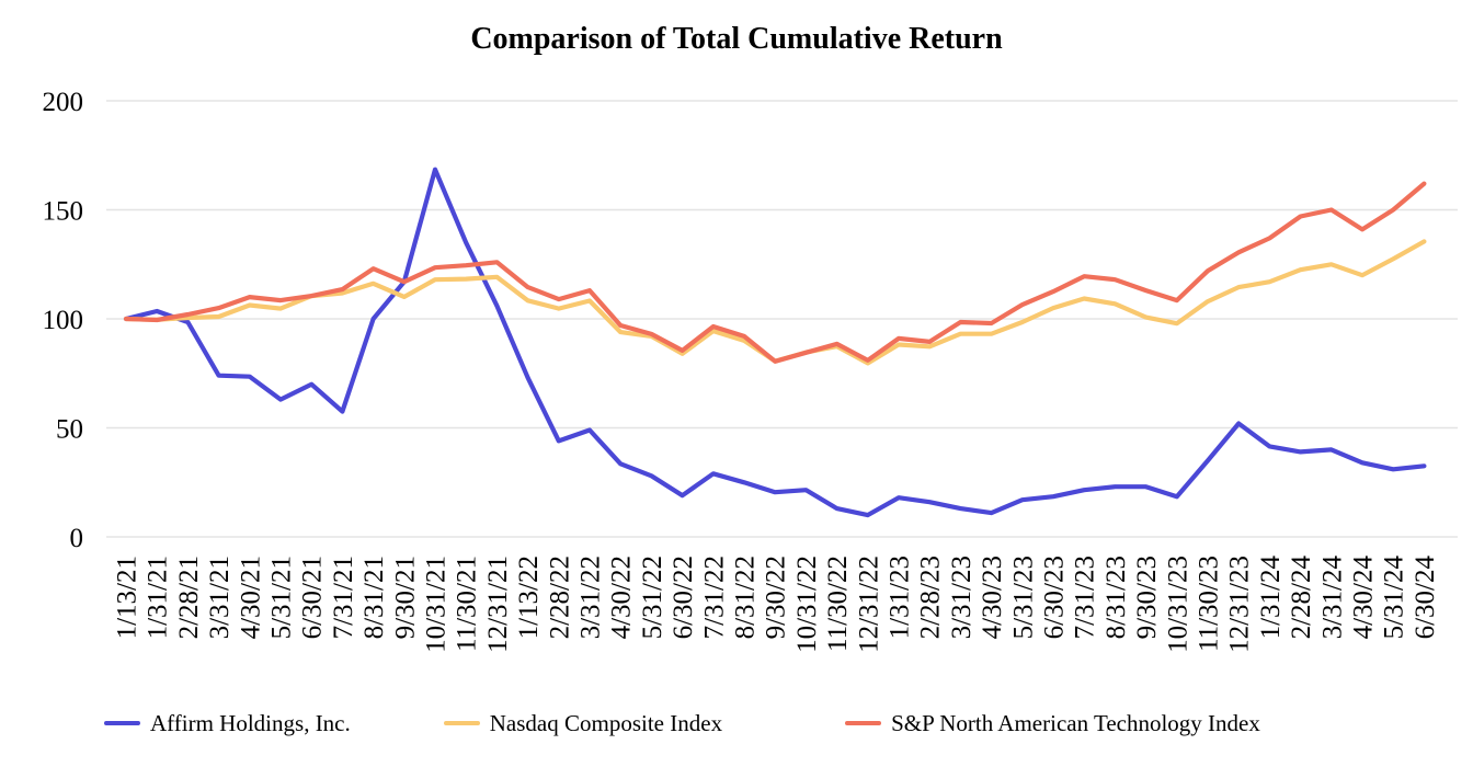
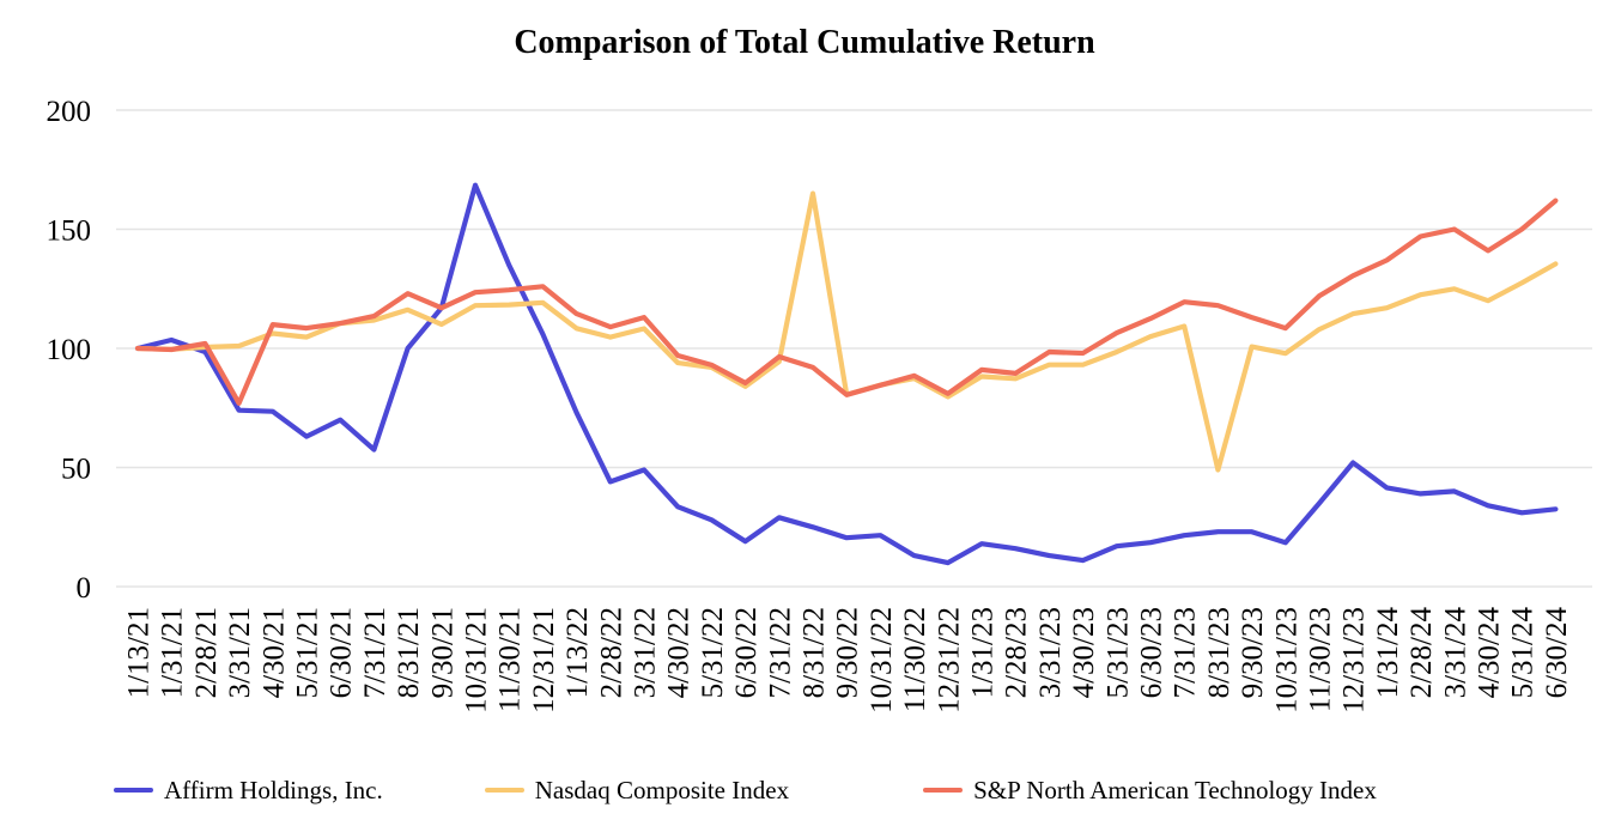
S&P North American Technology Index/3/31/21: 105 -> 77
Nasdaq Composite Index/8/31/22: 90 -> 165
Nasdaq Composite Index/8/31/23: 107 -> 49
